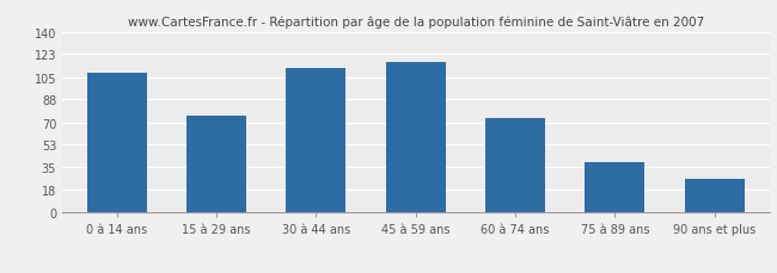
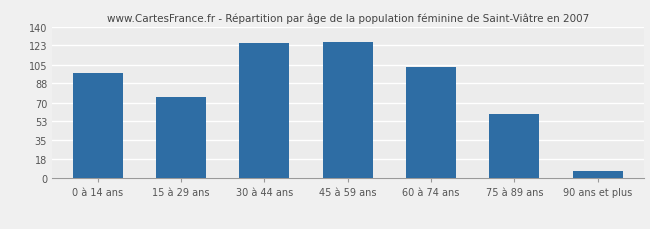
0 à 14 ans: 108 -> 97
30 à 44 ans: 112 -> 125
45 à 59 ans: 117 -> 126
60 à 74 ans: 73 -> 103
75 à 89 ans: 39 -> 59
90 ans et plus: 26 -> 7
